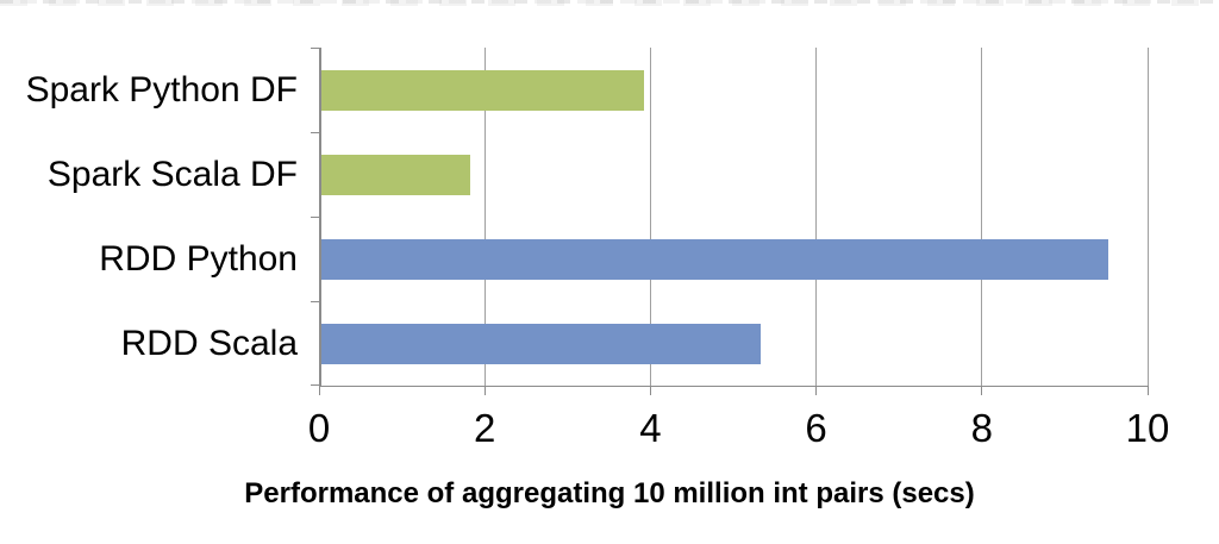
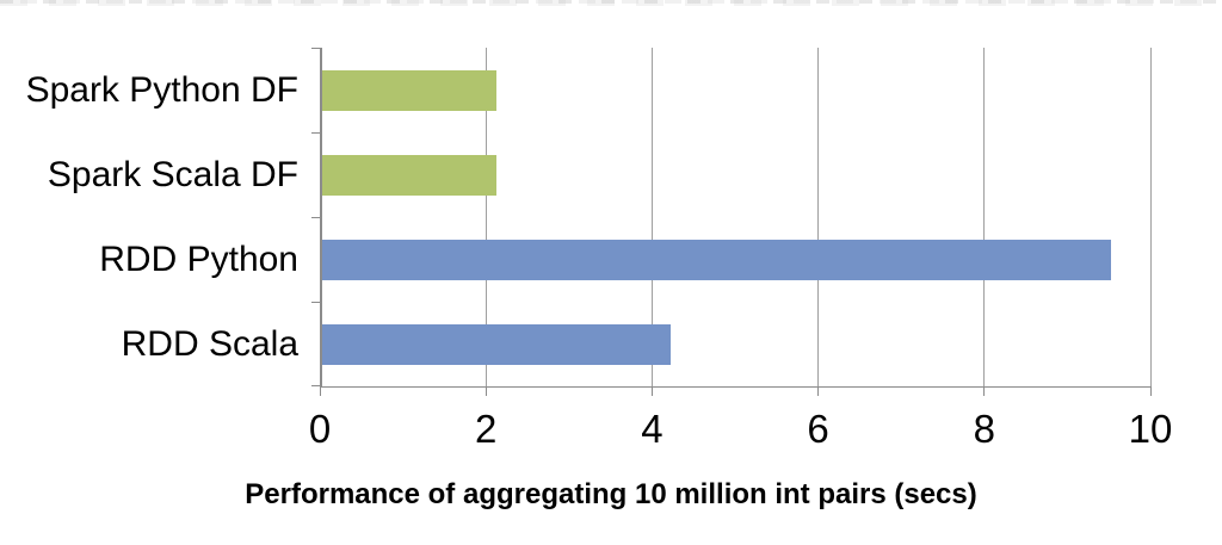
Spark Python DF: 3.9 -> 2.1
Spark Scala DF: 1.8 -> 2.1
RDD Scala: 5.3 -> 4.2
